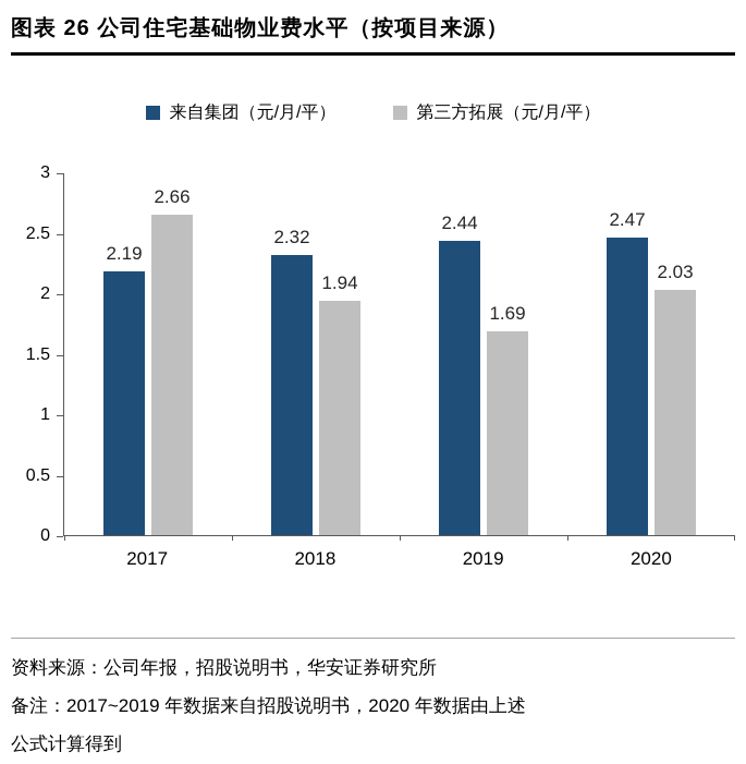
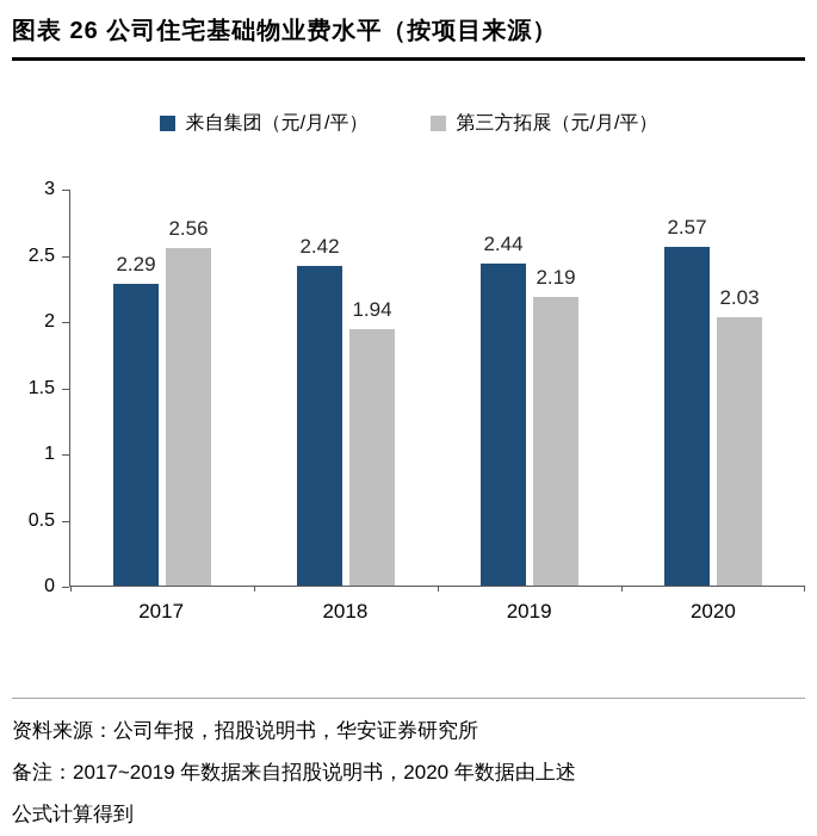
来自集团（元/月/平）/2017: 2.19 -> 2.29
第三方拓展（元/月/平）/2017: 2.66 -> 2.56
来自集团（元/月/平）/2018: 2.32 -> 2.42
第三方拓展（元/月/平）/2019: 1.69 -> 2.19
来自集团（元/月/平）/2020: 2.47 -> 2.57
